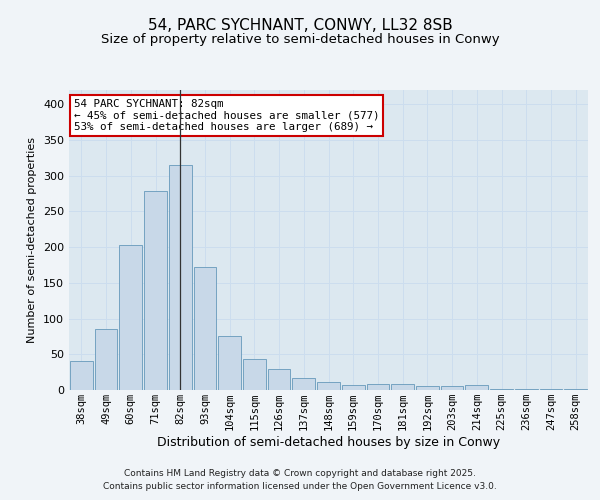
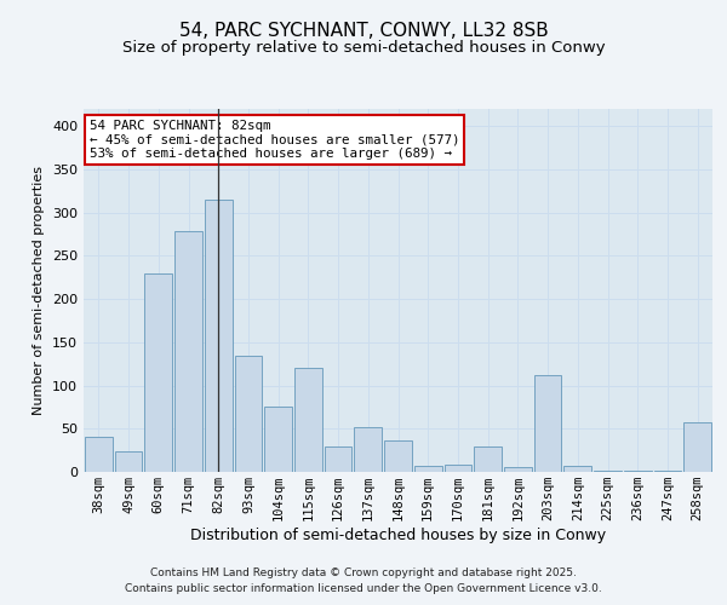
49sqm: 85 -> 24
60sqm: 203 -> 230
93sqm: 172 -> 134
115sqm: 43 -> 120
137sqm: 17 -> 52
148sqm: 11 -> 36
181sqm: 8 -> 30
203sqm: 6 -> 112
258sqm: 2 -> 58
